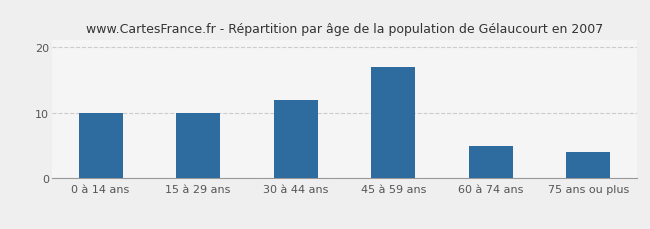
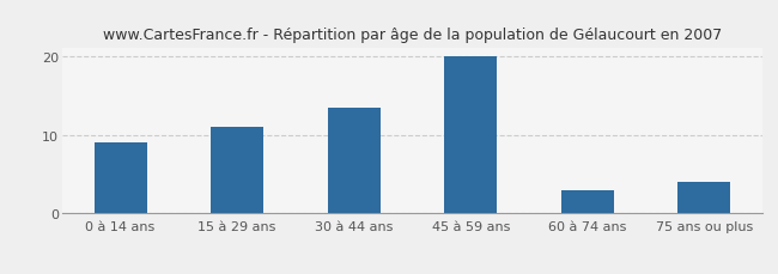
0 à 14 ans: 10.0 -> 9.0
15 à 29 ans: 10.0 -> 11.0
30 à 44 ans: 12.0 -> 13.5
45 à 59 ans: 17.0 -> 20.0
60 à 74 ans: 5.0 -> 3.0
